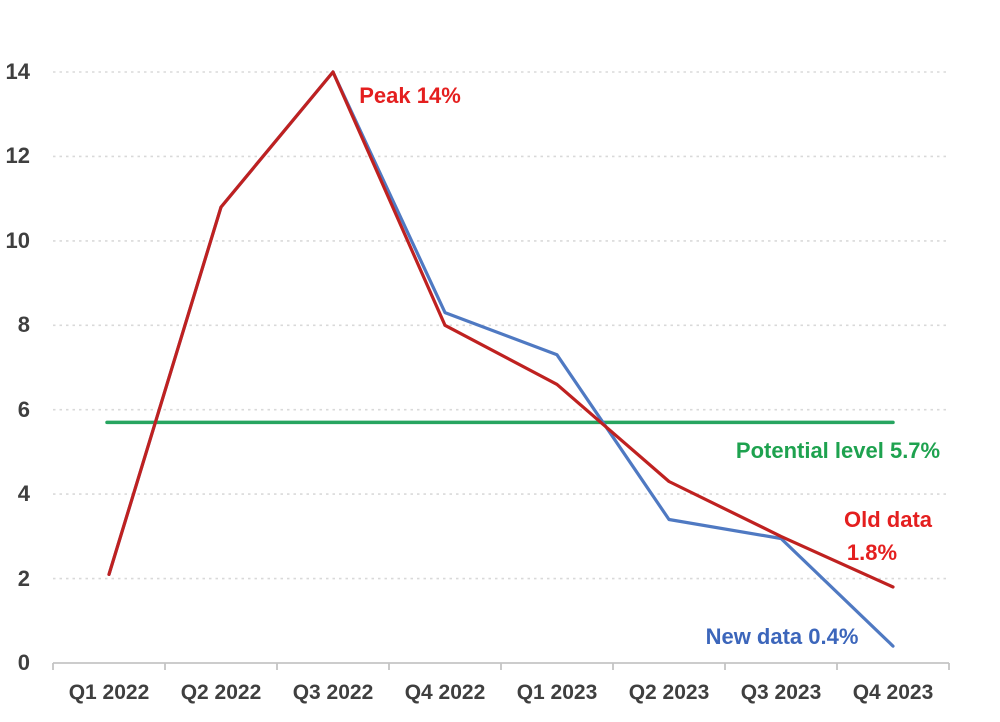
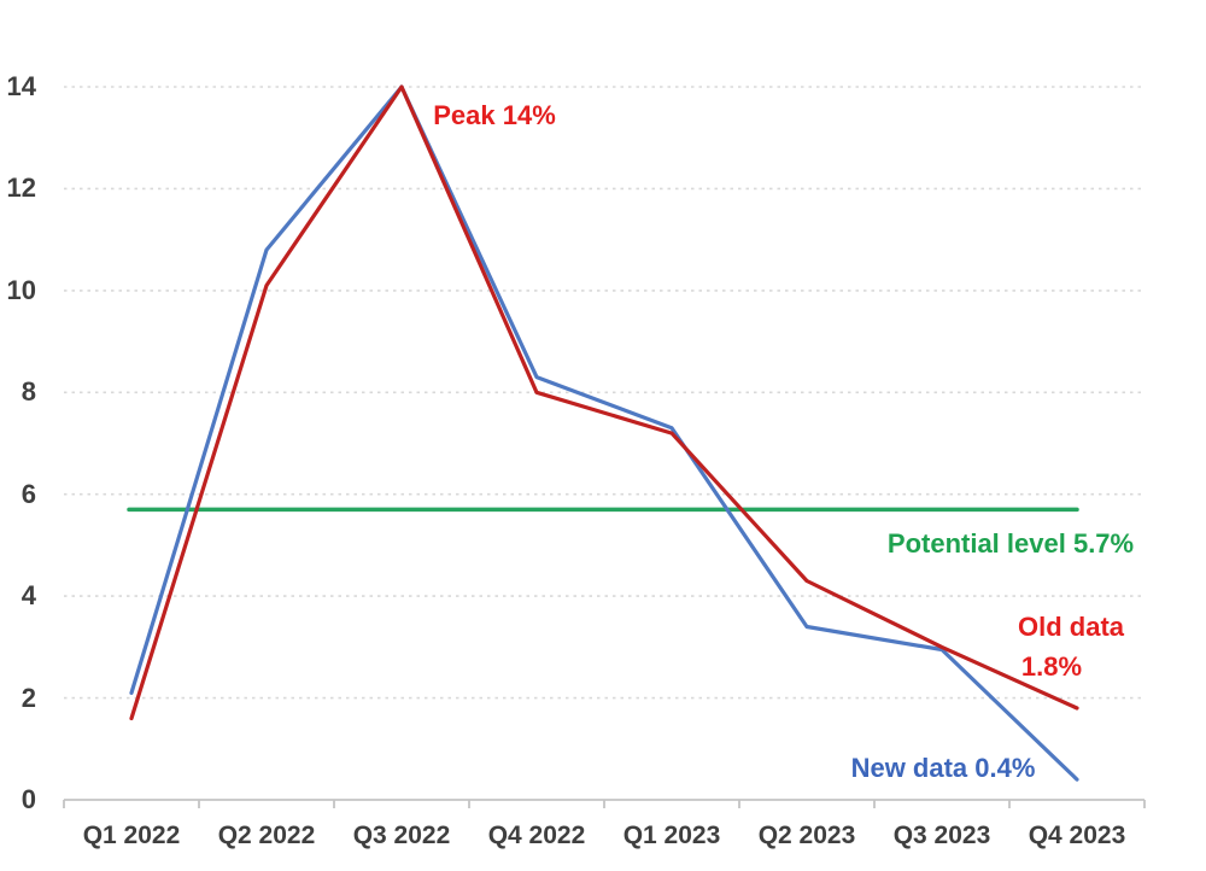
Old data/Q1 2022: 2.1 -> 1.6
Old data/Q2 2022: 10.8 -> 10.1
Old data/Q1 2023: 6.6 -> 7.2
